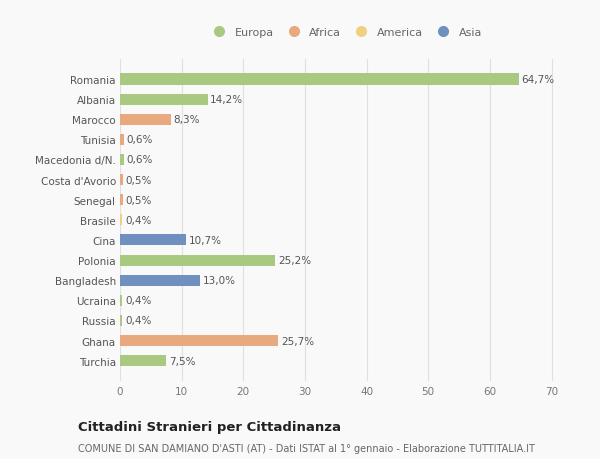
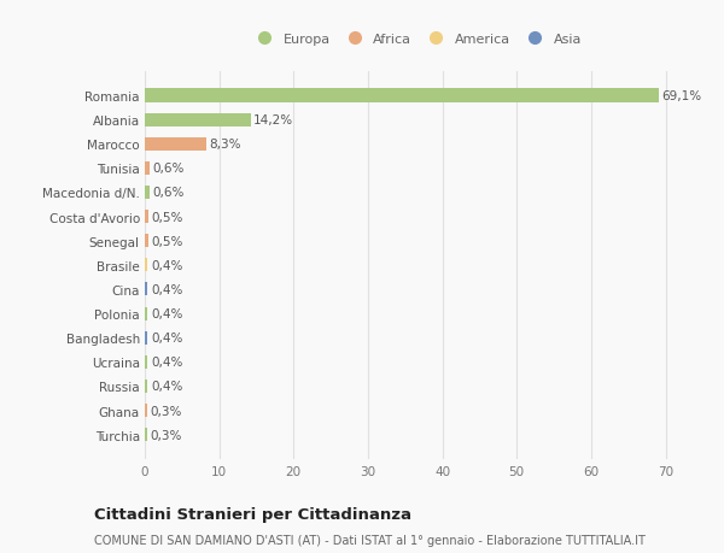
Romania: 64,7% -> 69,1%
Cina: 10,7% -> 0,4%
Polonia: 25,2% -> 0,4%
Bangladesh: 13,0% -> 0,4%
Ghana: 25,7% -> 0,3%
Turchia: 7,5% -> 0,3%
